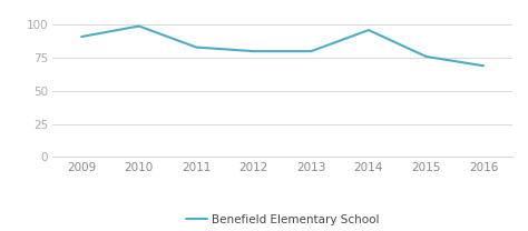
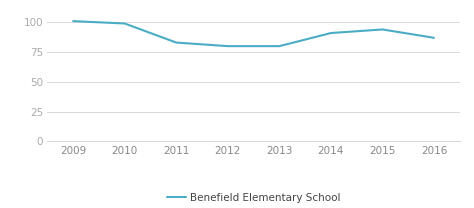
2009: 91 -> 101
2014: 96 -> 91
2015: 76 -> 94
2016: 69 -> 87
